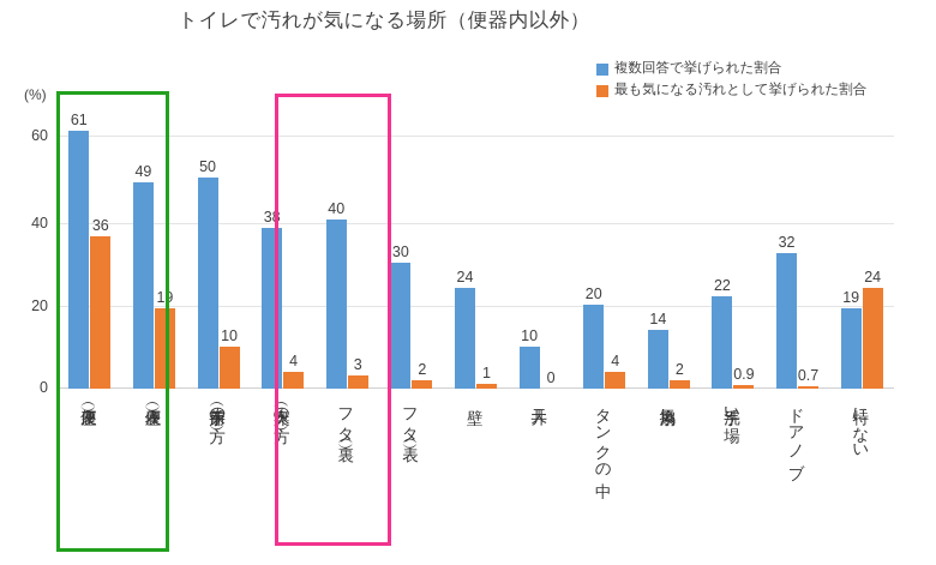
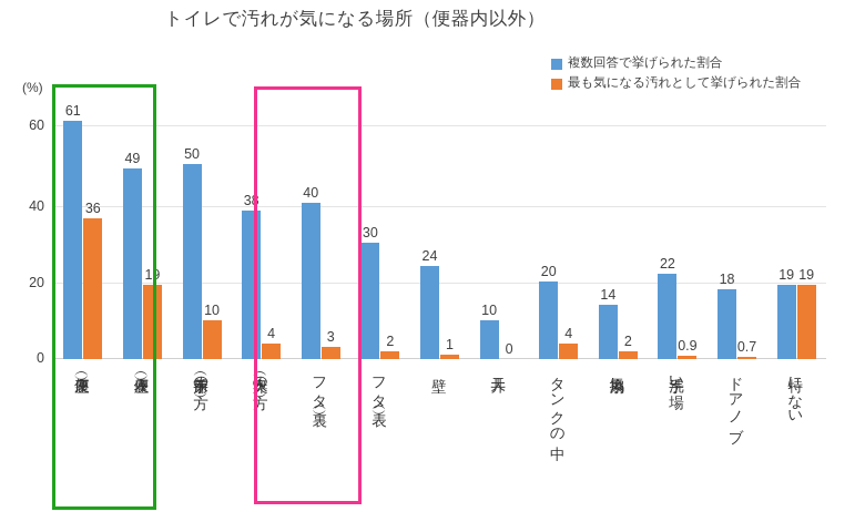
複数回答で挙げられた割合/ドアノブ: 32 -> 18
最も気になる汚れとして挙げられた割合/特にない: 24 -> 19
